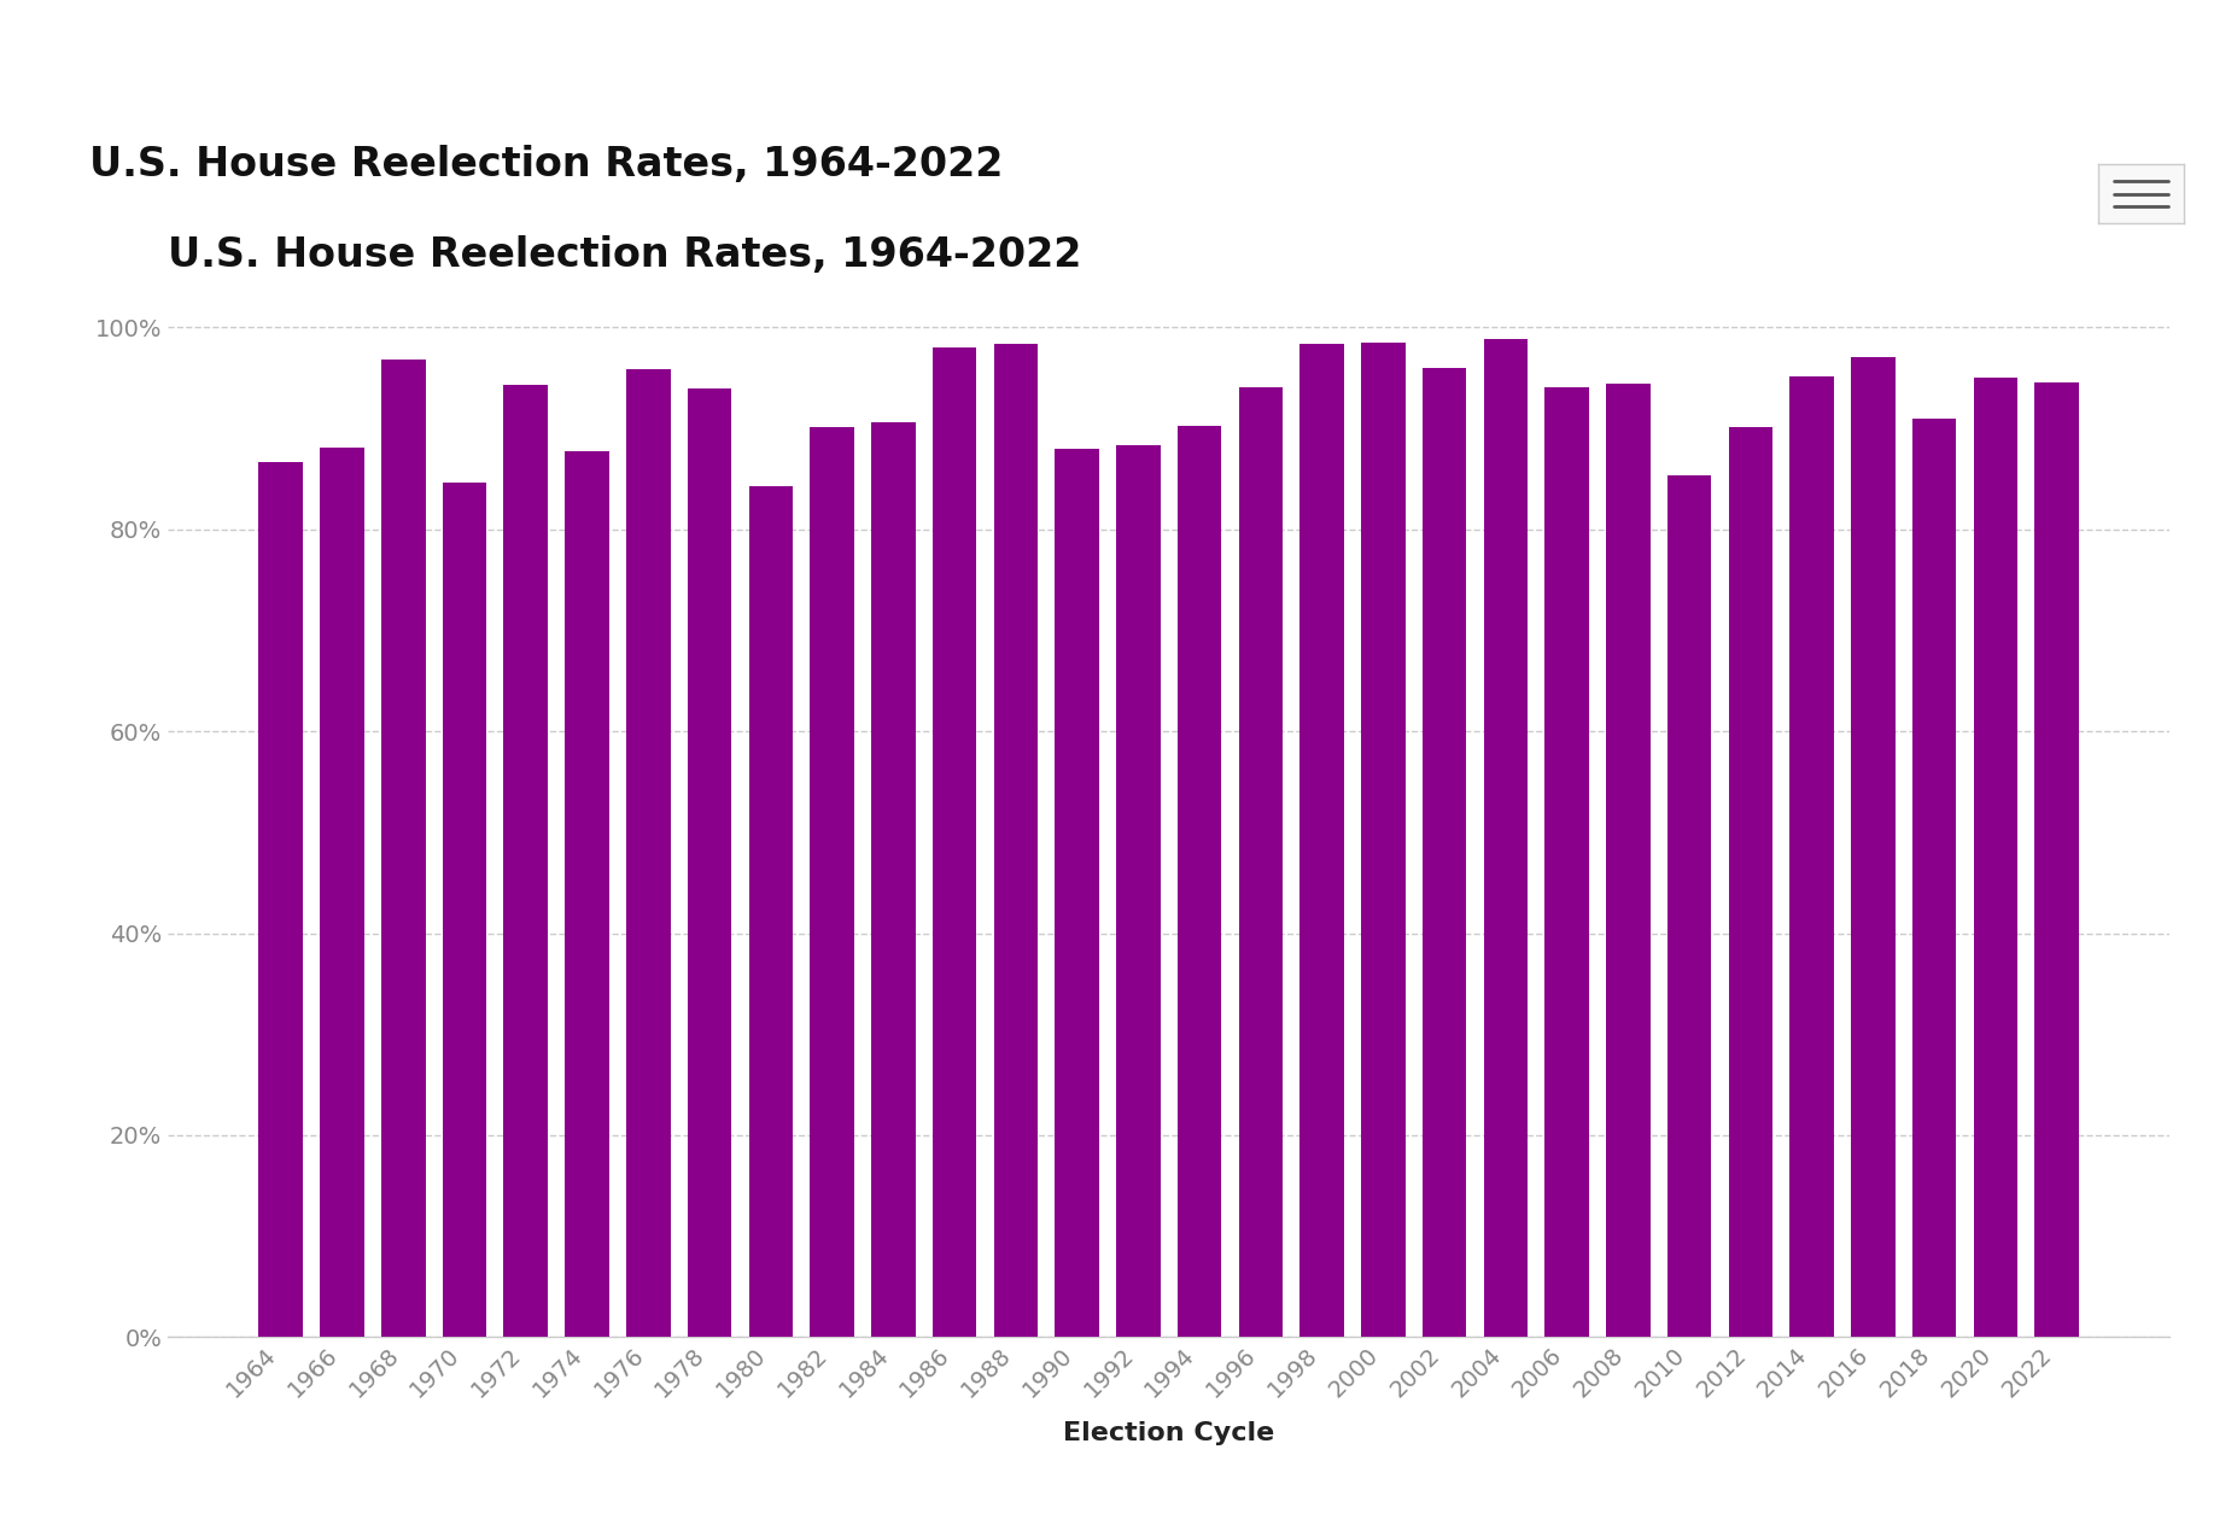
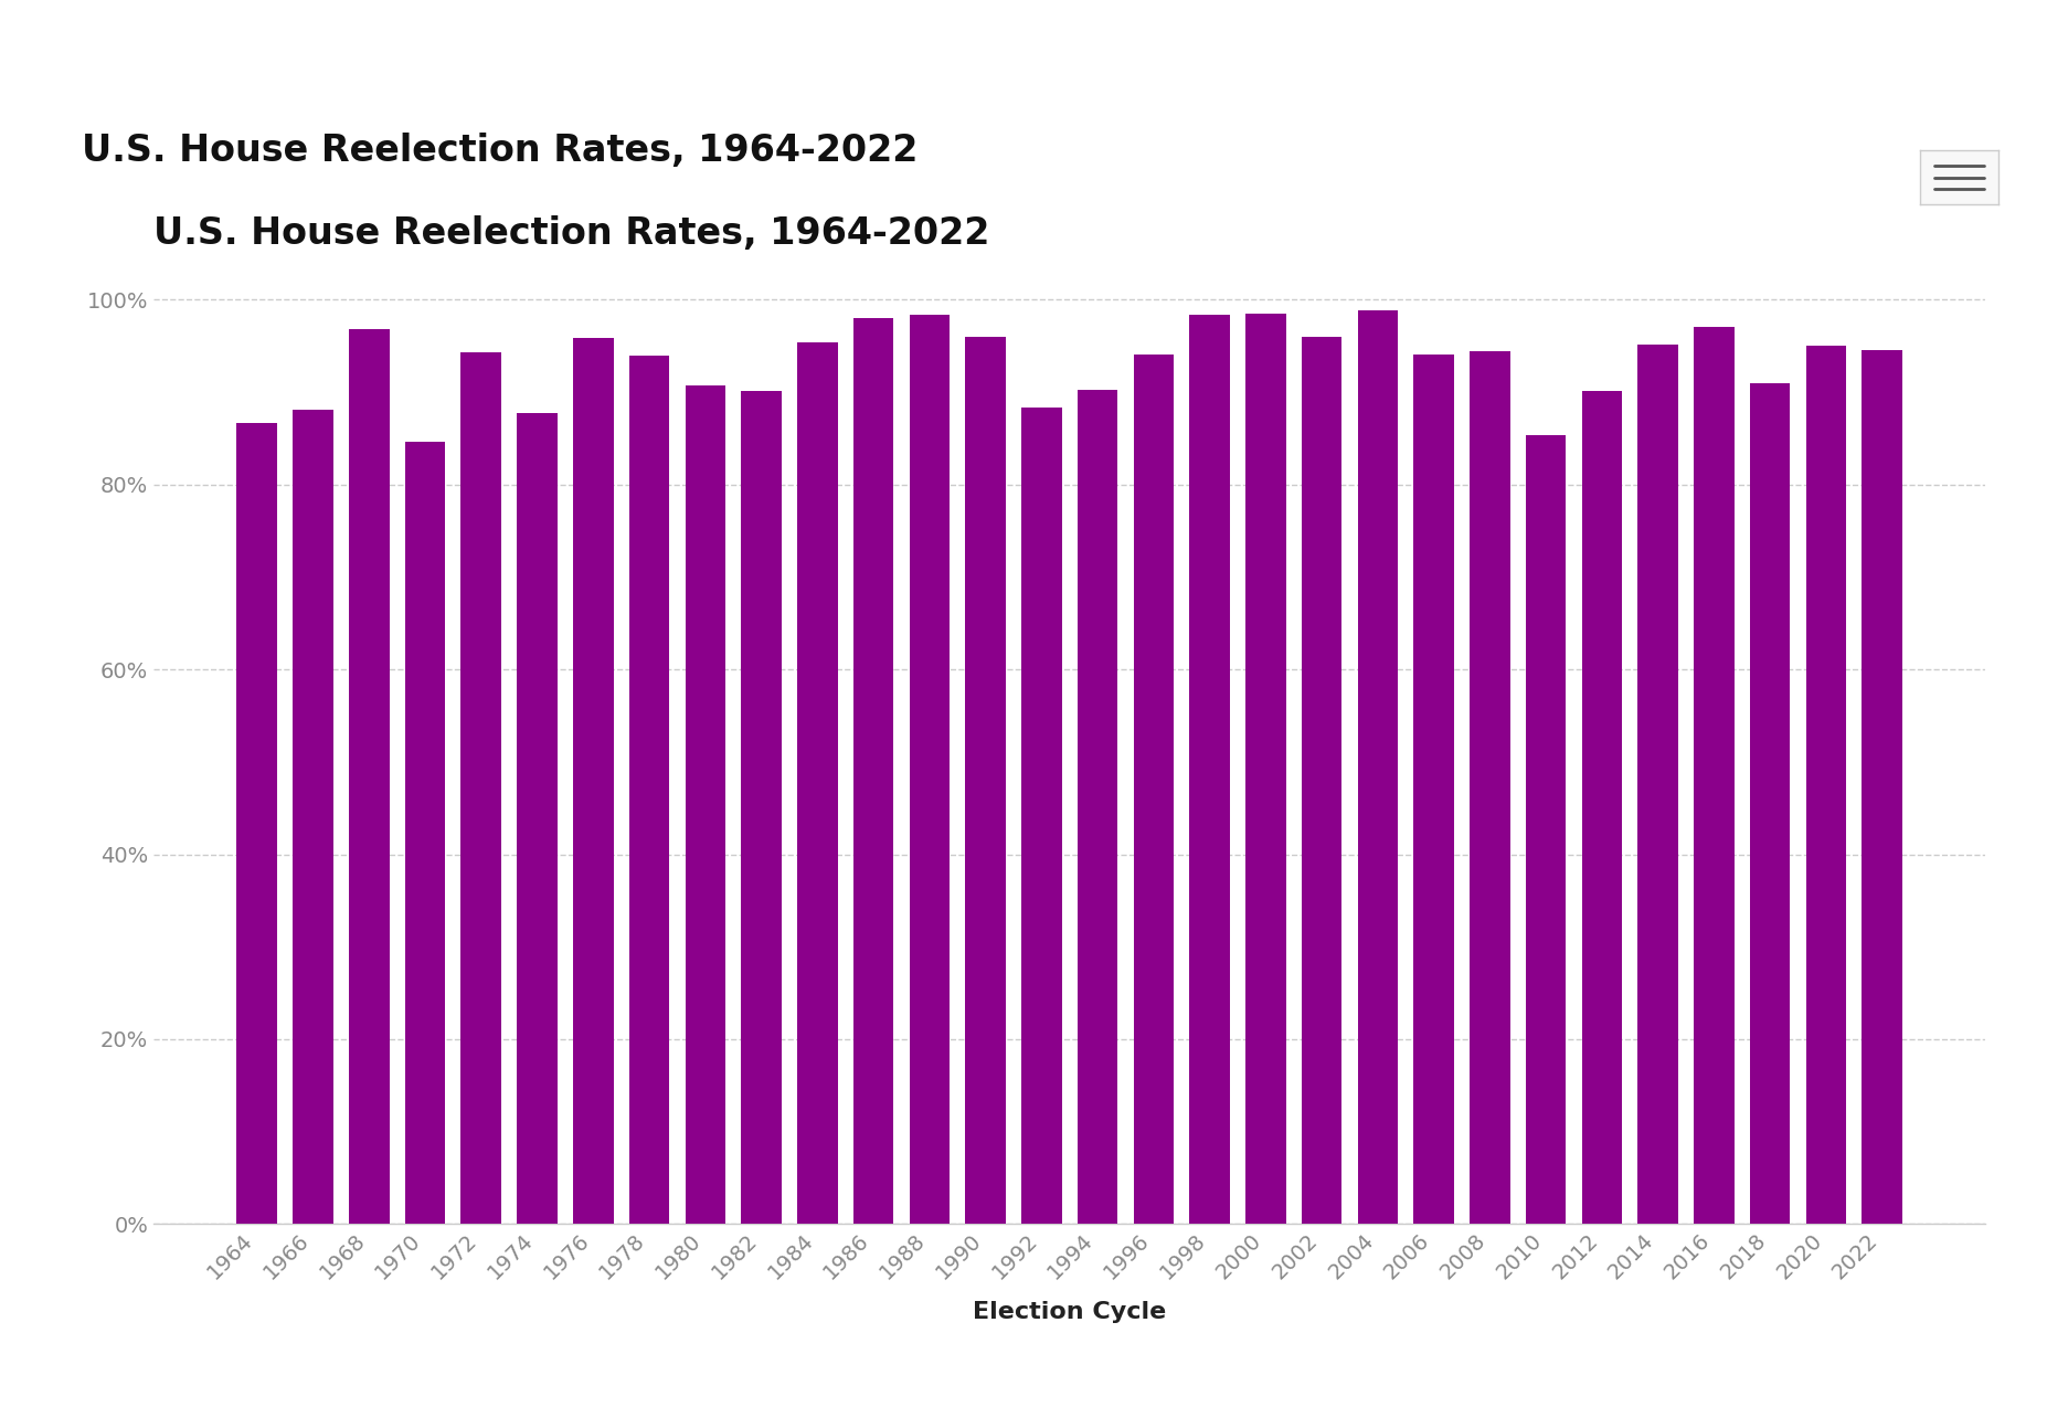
1980: 84.2% -> 90.7%
1984: 90.6% -> 95.4%
1990: 88.0% -> 96.0%
